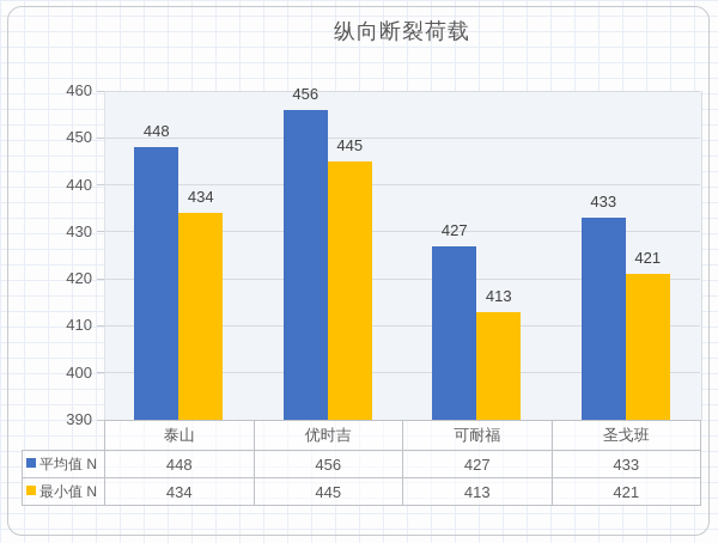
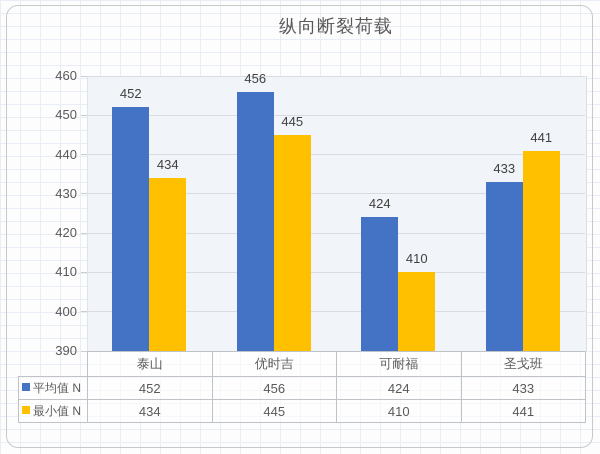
平均值 N/泰山: 448 -> 452
平均值 N/可耐福: 427 -> 424
最小值 N/可耐福: 413 -> 410
最小值 N/圣戈班: 421 -> 441
